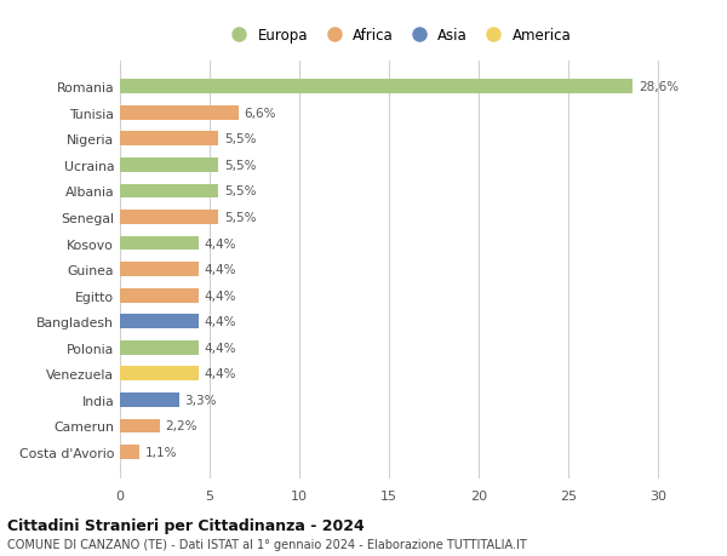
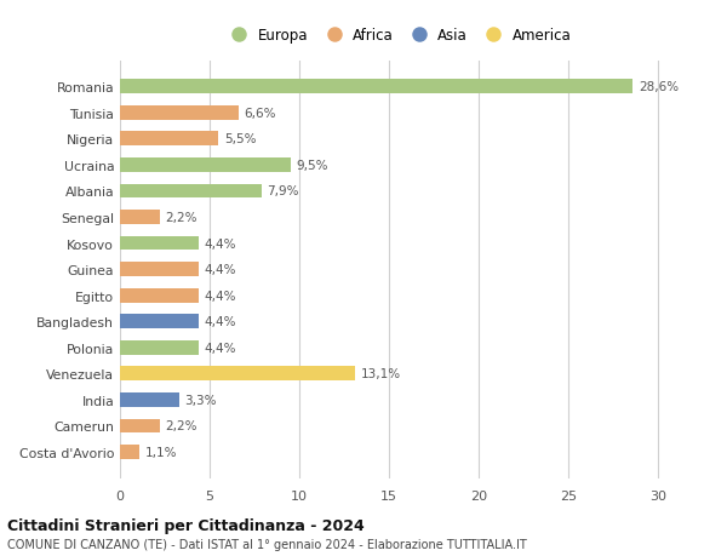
Ucraina: 5,5% -> 9,5%
Albania: 5,5% -> 7,9%
Senegal: 5,5% -> 2,2%
Venezuela: 4,4% -> 13,1%
